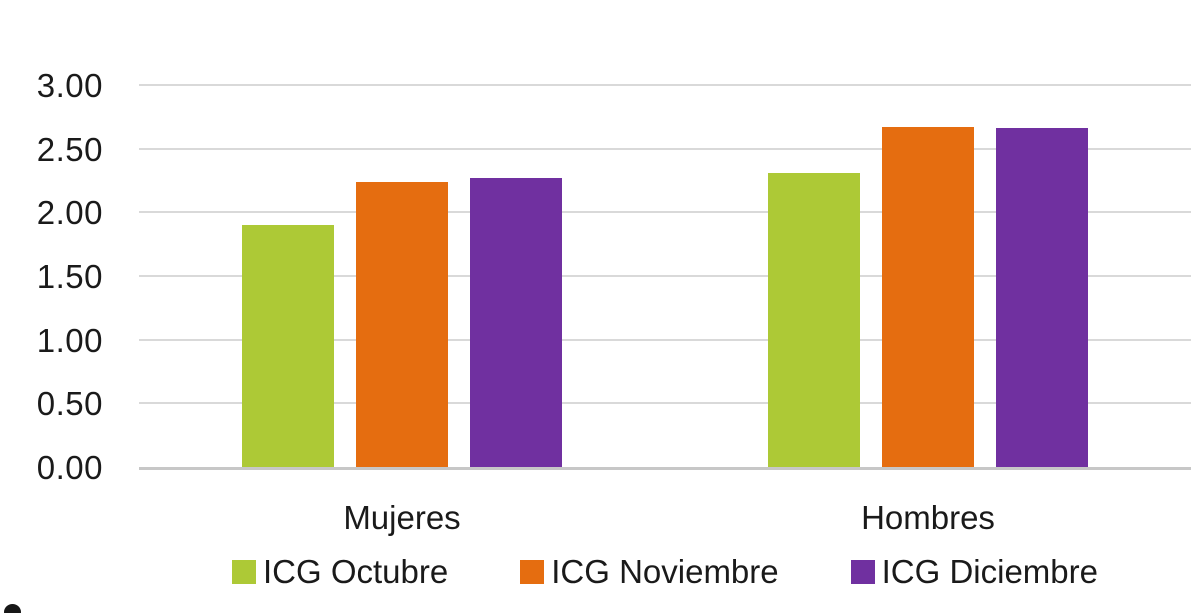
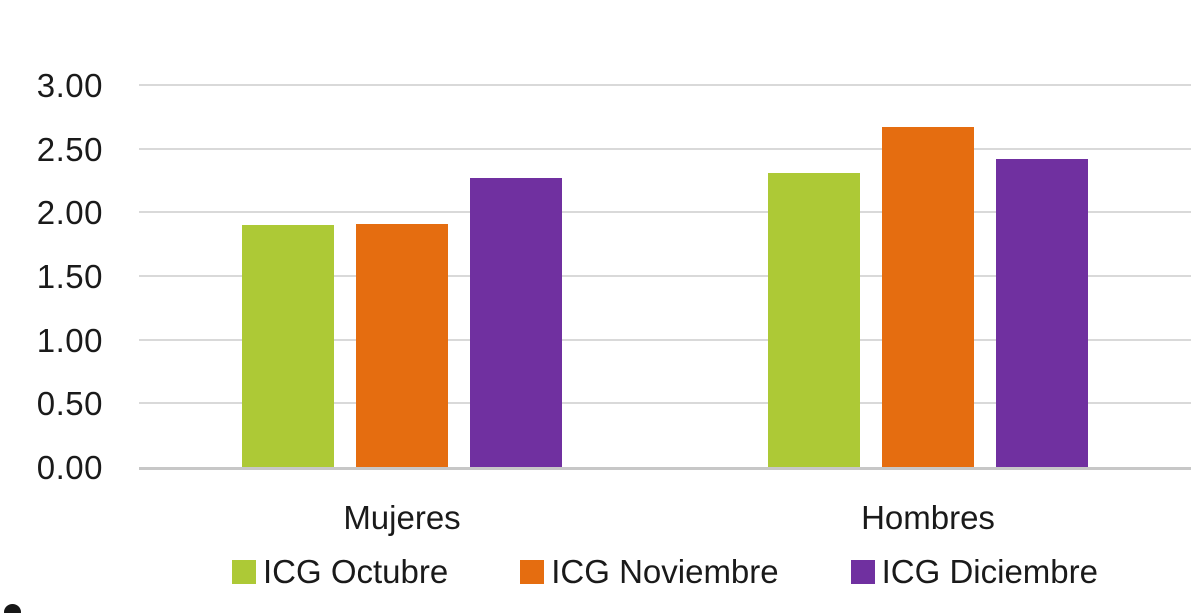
ICG Noviembre/Mujeres: 2.24 -> 1.91
ICG Diciembre/Hombres: 2.66 -> 2.42
